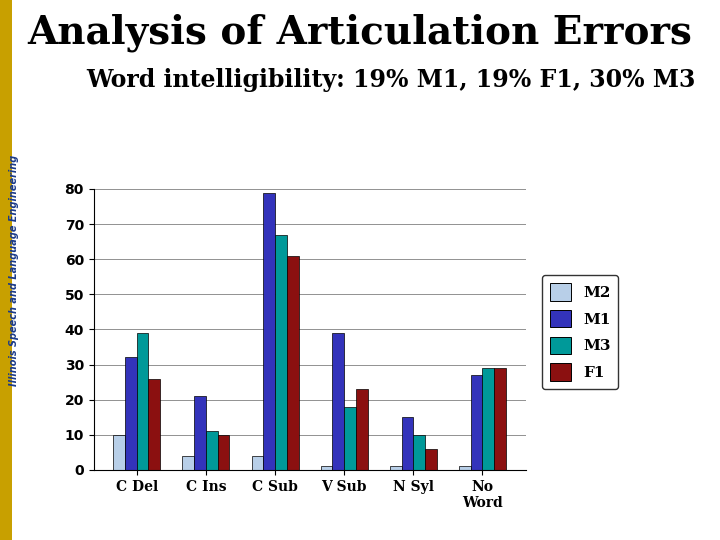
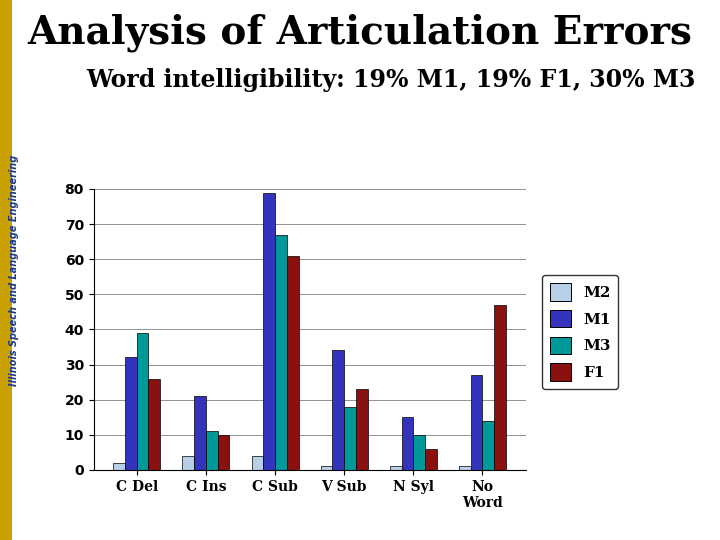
M2/C Del: 10 -> 2
M1/V Sub: 39 -> 34
M3/No Word: 29 -> 14
F1/No Word: 29 -> 47
